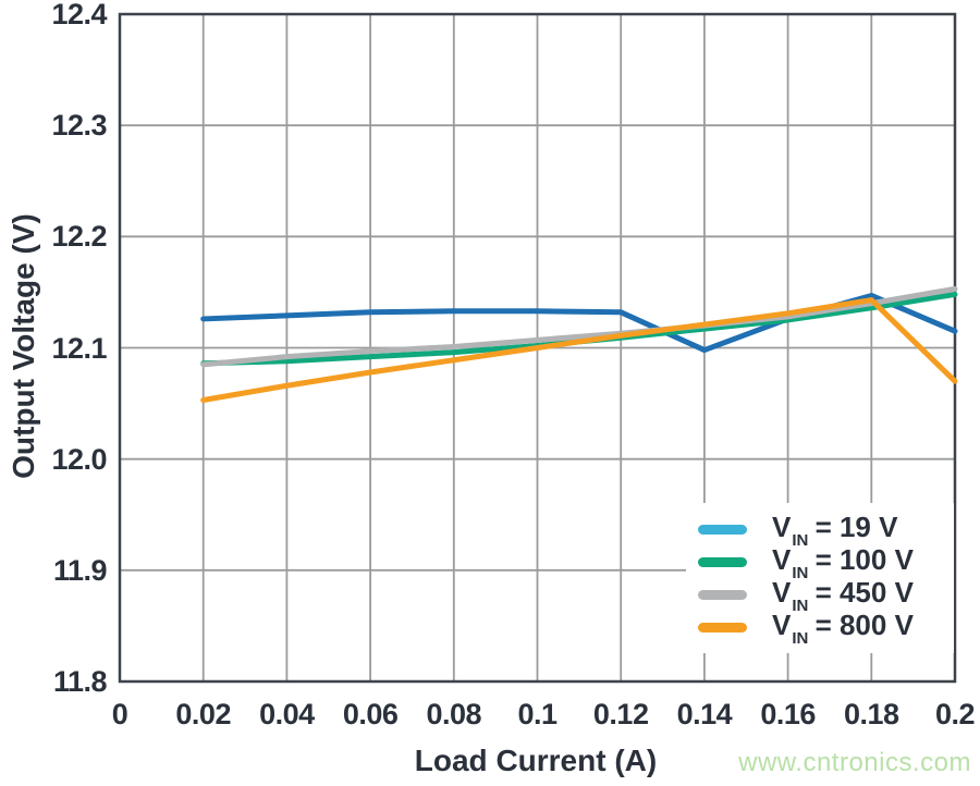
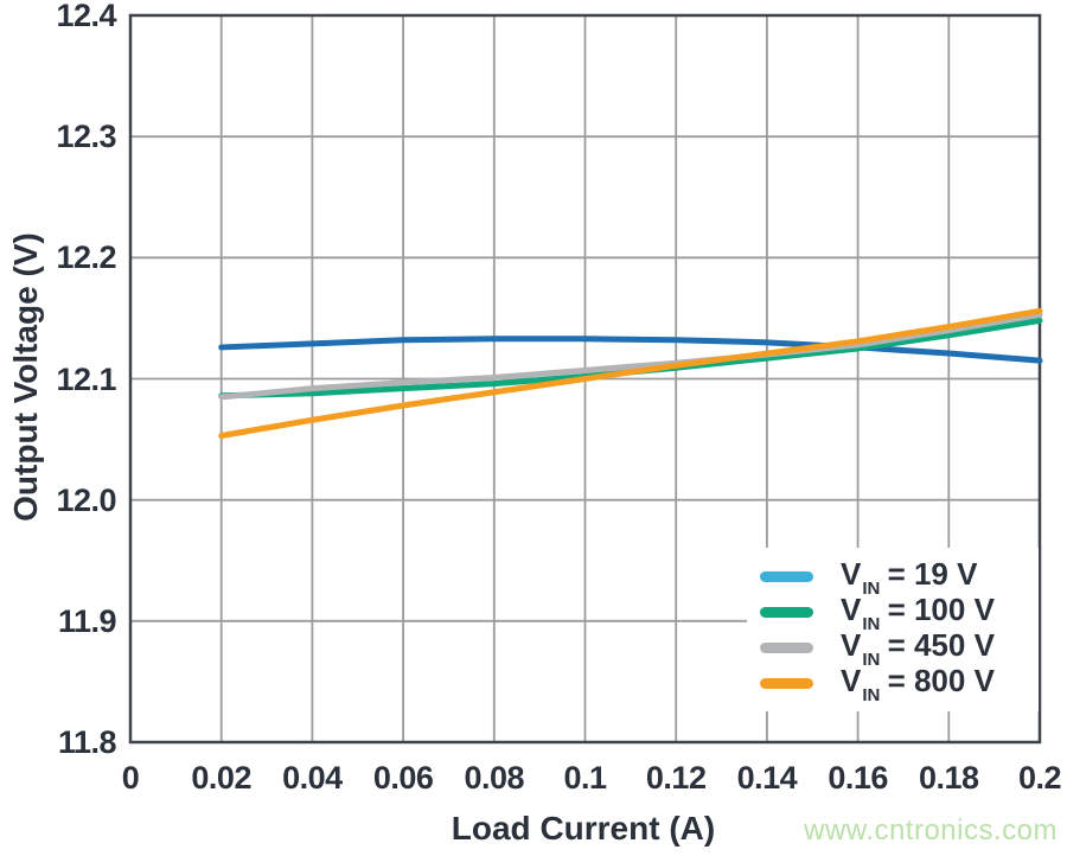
VIN = 19 V/0.14: 12.098 -> 12.130
VIN = 19 V/0.18: 12.147 -> 12.121
VIN = 800 V/0.2: 12.070 -> 12.156
